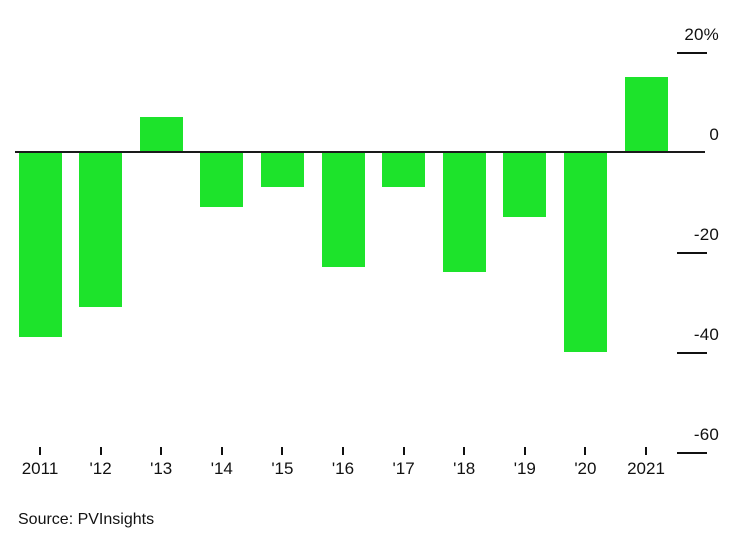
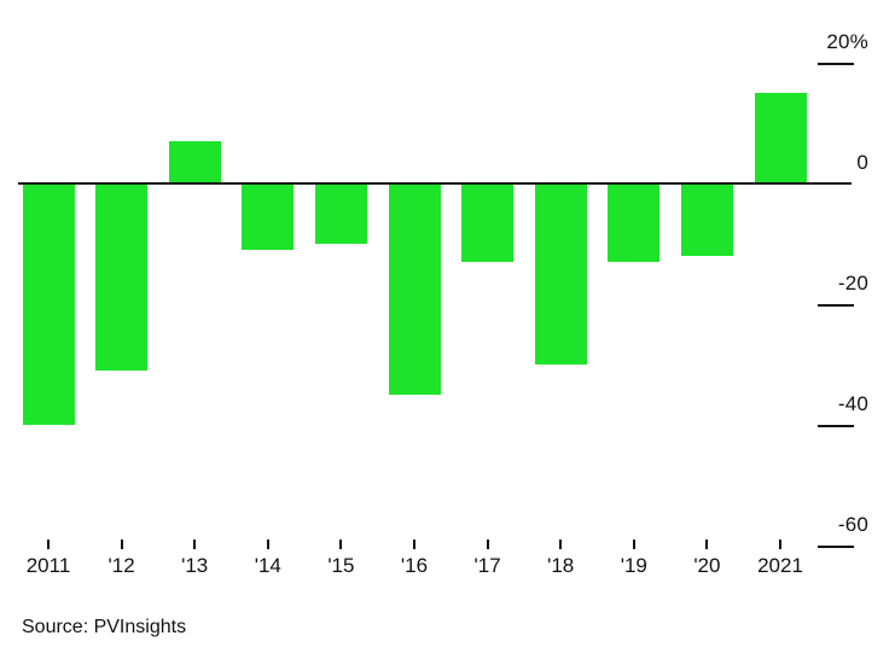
2011: -37% -> -40%
'15: -7% -> -10%
'16: -23% -> -35%
'17: -7% -> -13%
'18: -24% -> -30%
'20: -40% -> -12%
